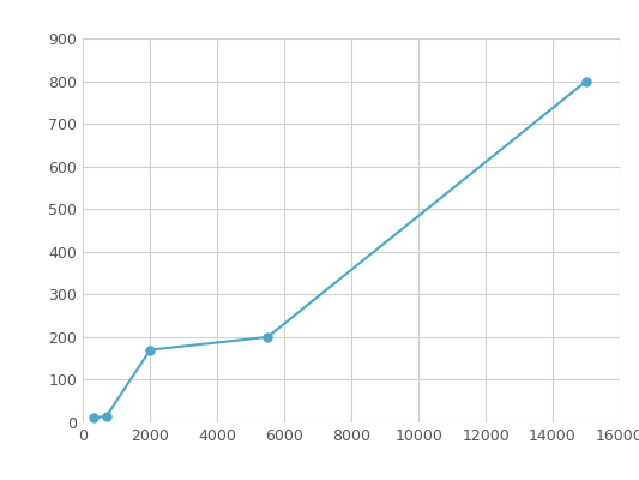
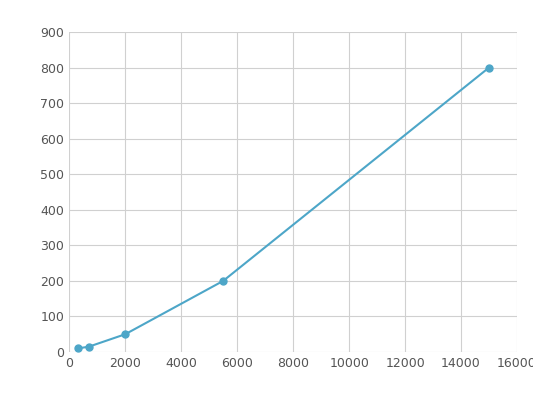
2000: 170 -> 50
